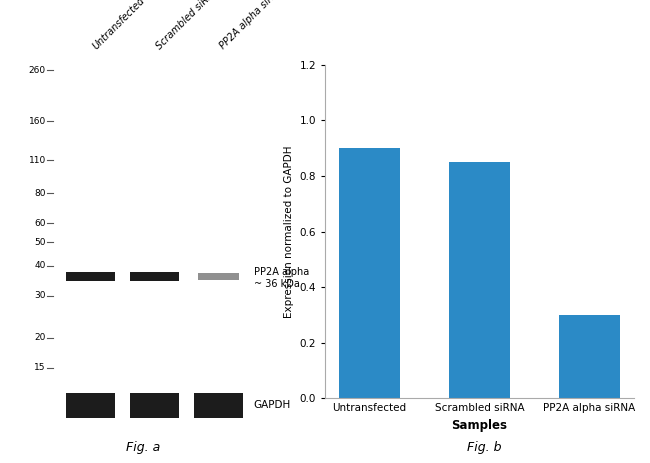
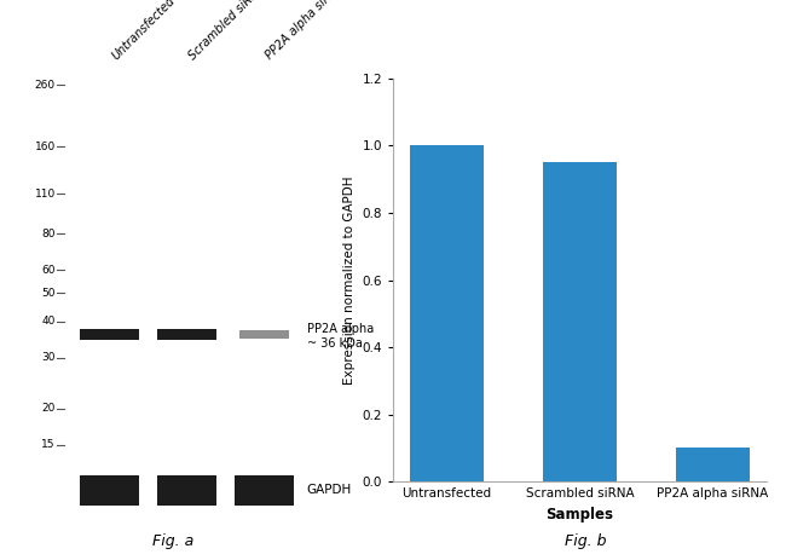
Untransfected: 0.90 -> 1.00
Scrambled siRNA: 0.85 -> 0.95
PP2A alpha siRNA: 0.30 -> 0.10
